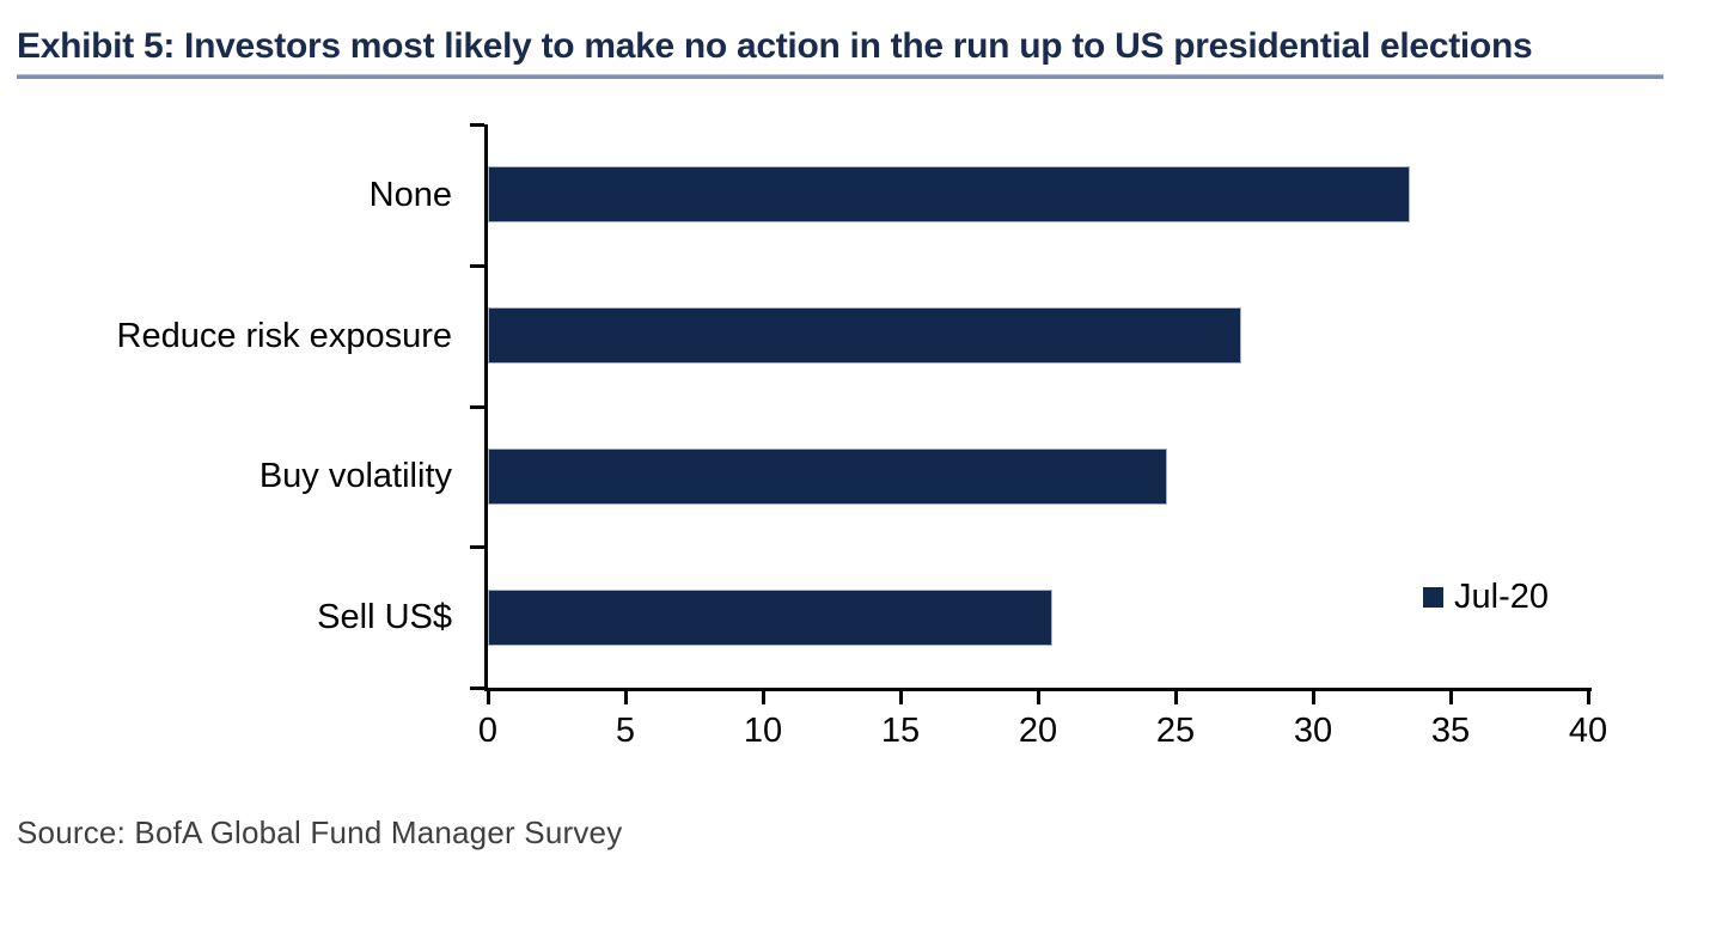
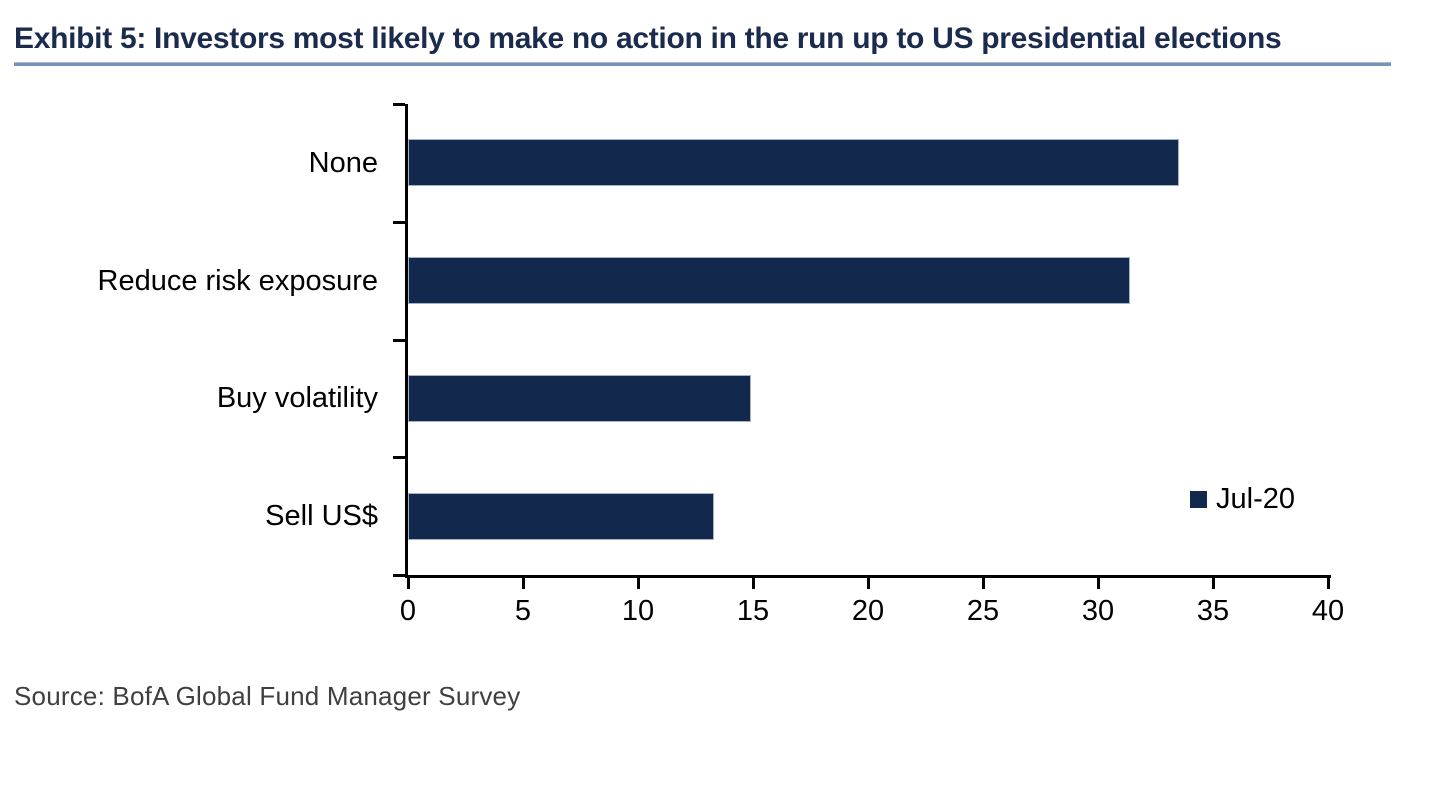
Reduce risk exposure: 27.4 -> 31.4
Buy volatility: 24.7 -> 14.9
Sell US$: 20.5 -> 13.3
